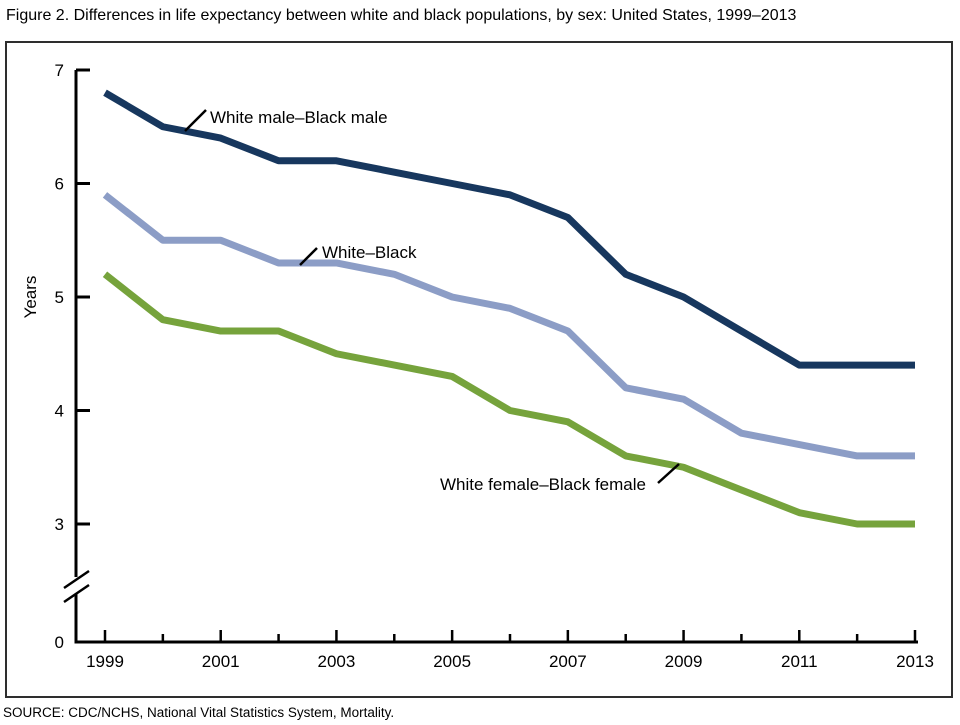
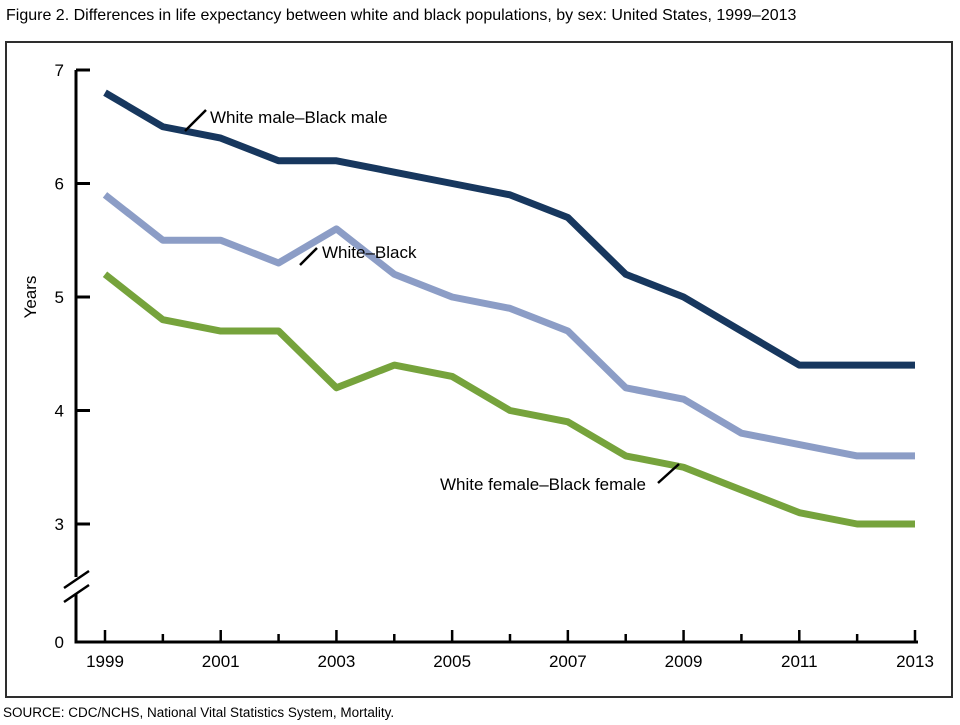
White–Black/2003: 5.3 -> 5.6
White female–Black female/2003: 4.5 -> 4.2
